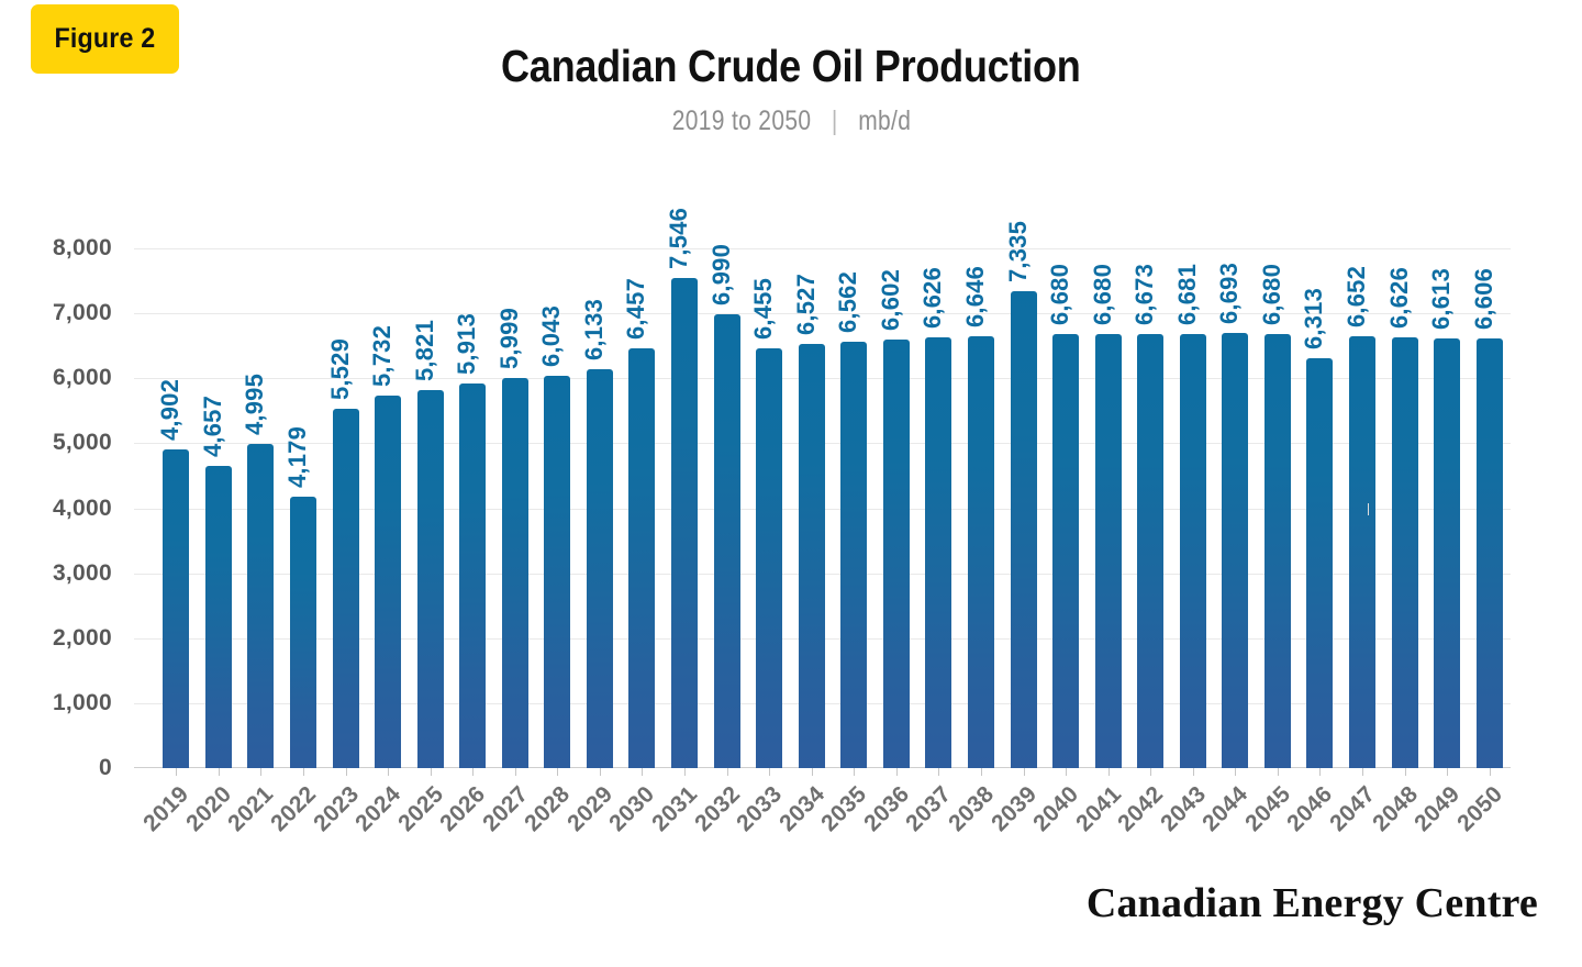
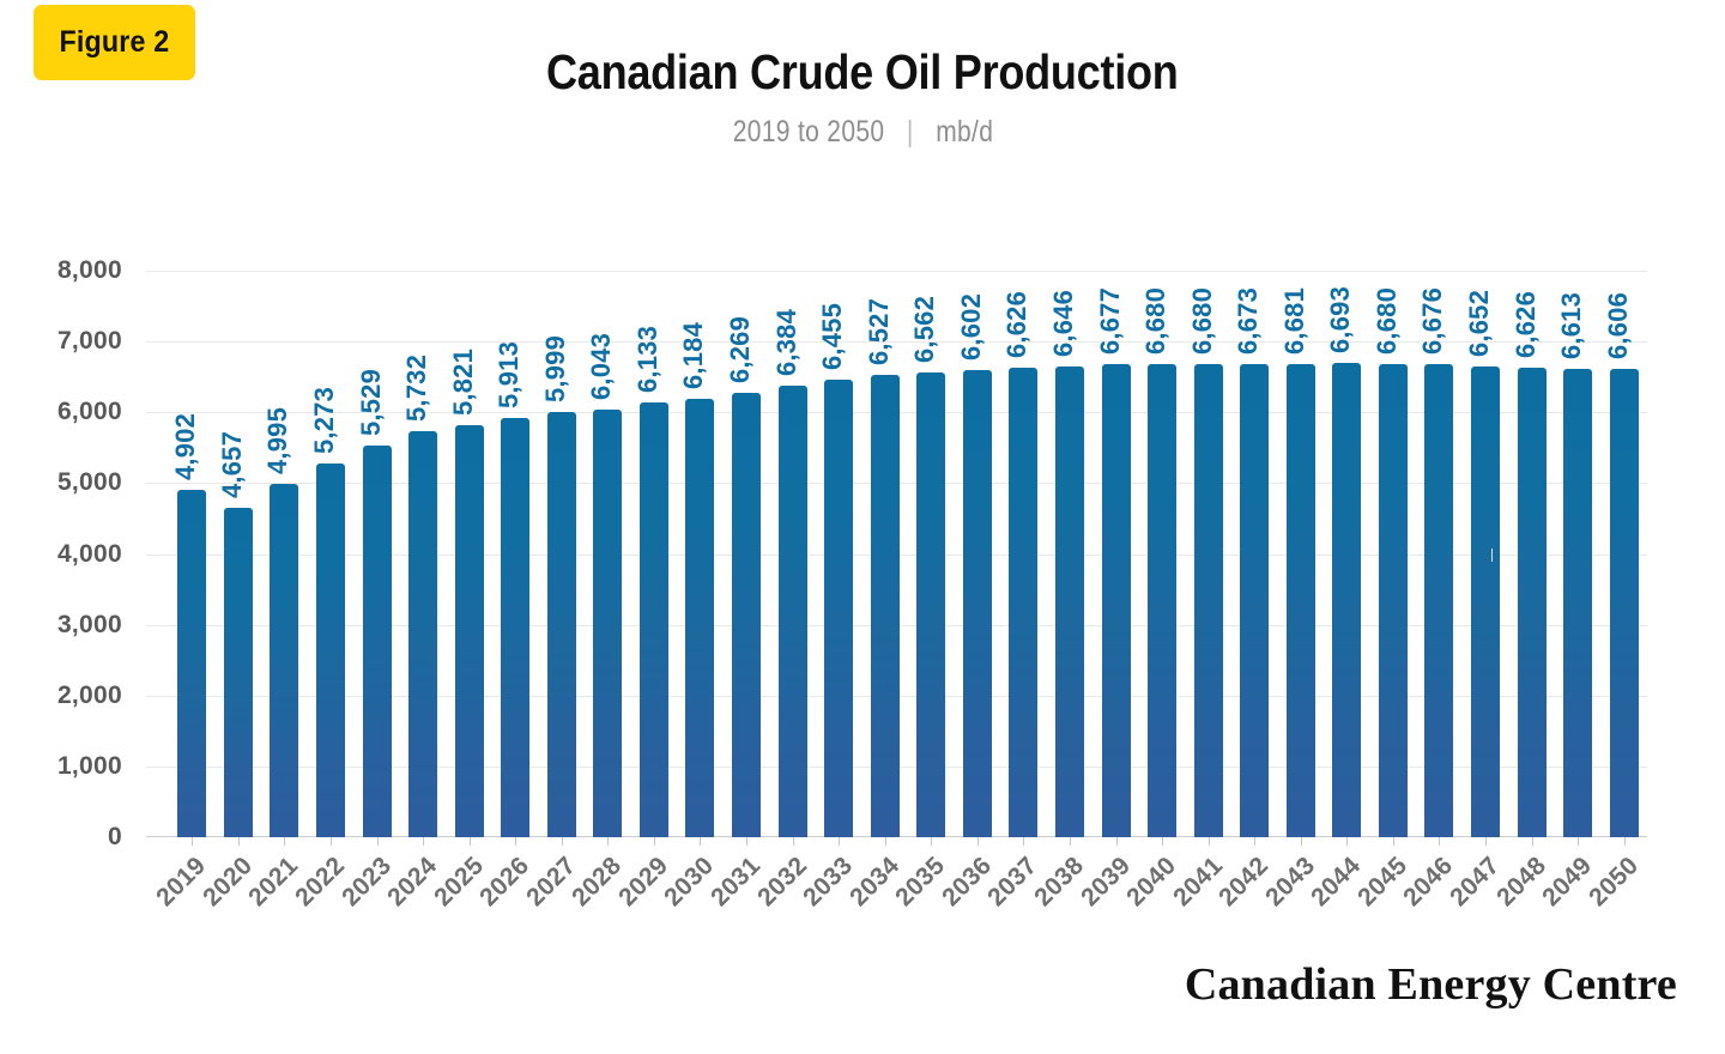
2022: 4,179 -> 5,273
2030: 6,457 -> 6,184
2031: 7,546 -> 6,269
2032: 6,990 -> 6,384
2039: 7,335 -> 6,677
2046: 6,313 -> 6,676
